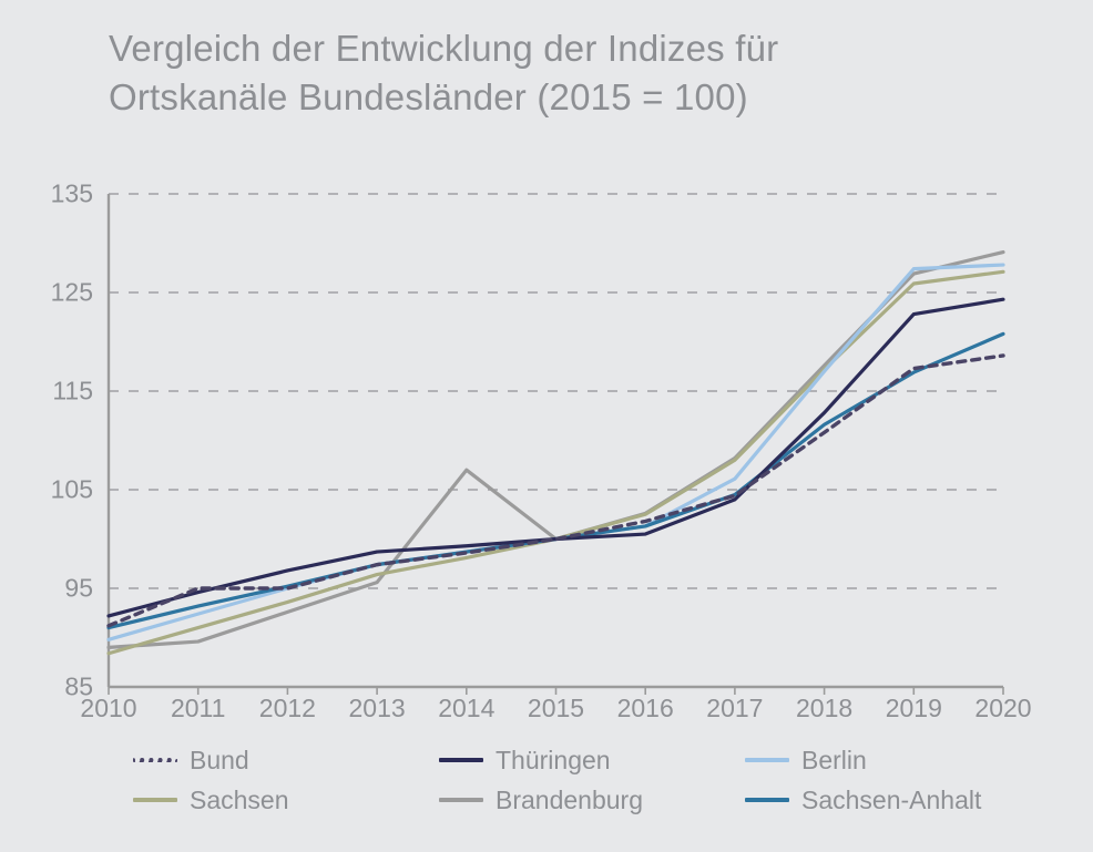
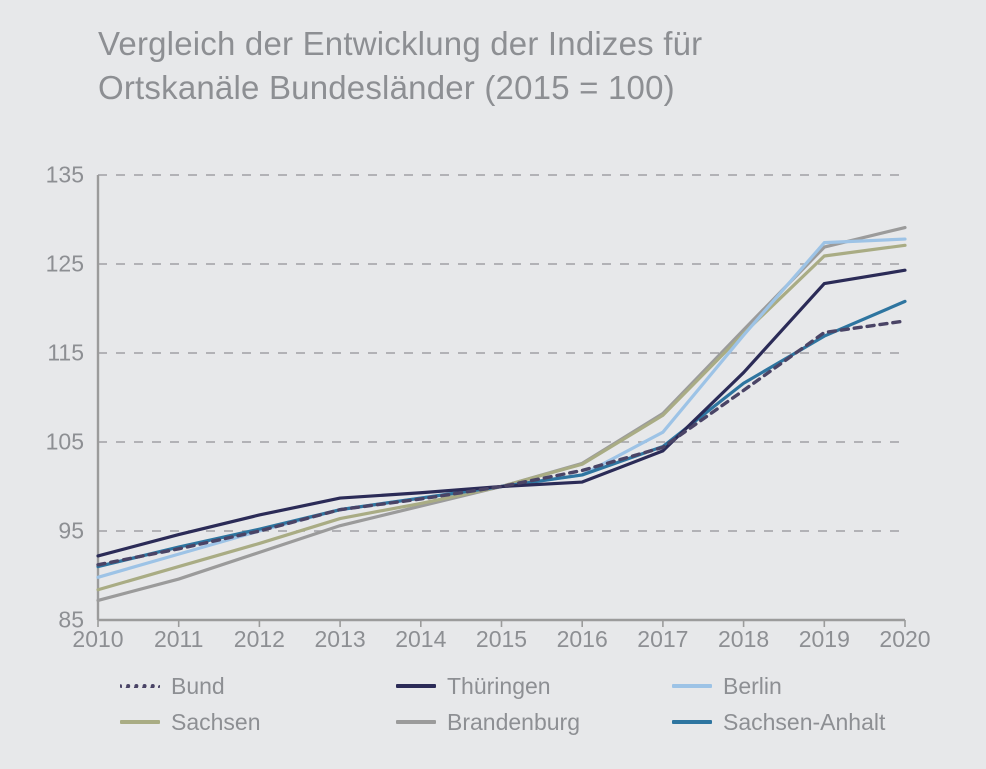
Brandenburg/2010: 89 -> 87
Bund/2011: 95 -> 93
Brandenburg/2014: 107 -> 98
